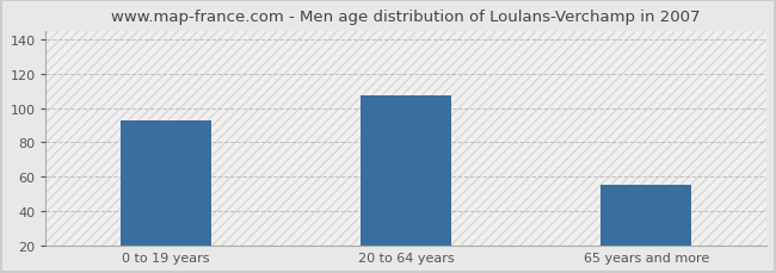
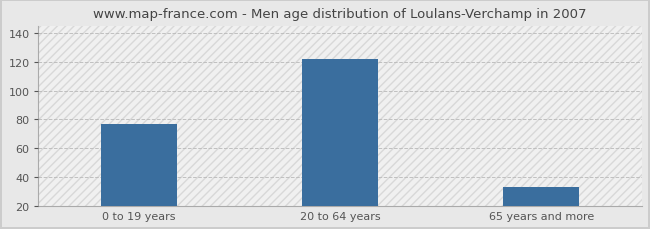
0 to 19 years: 93 -> 77
20 to 64 years: 107 -> 122
65 years and more: 55 -> 33
